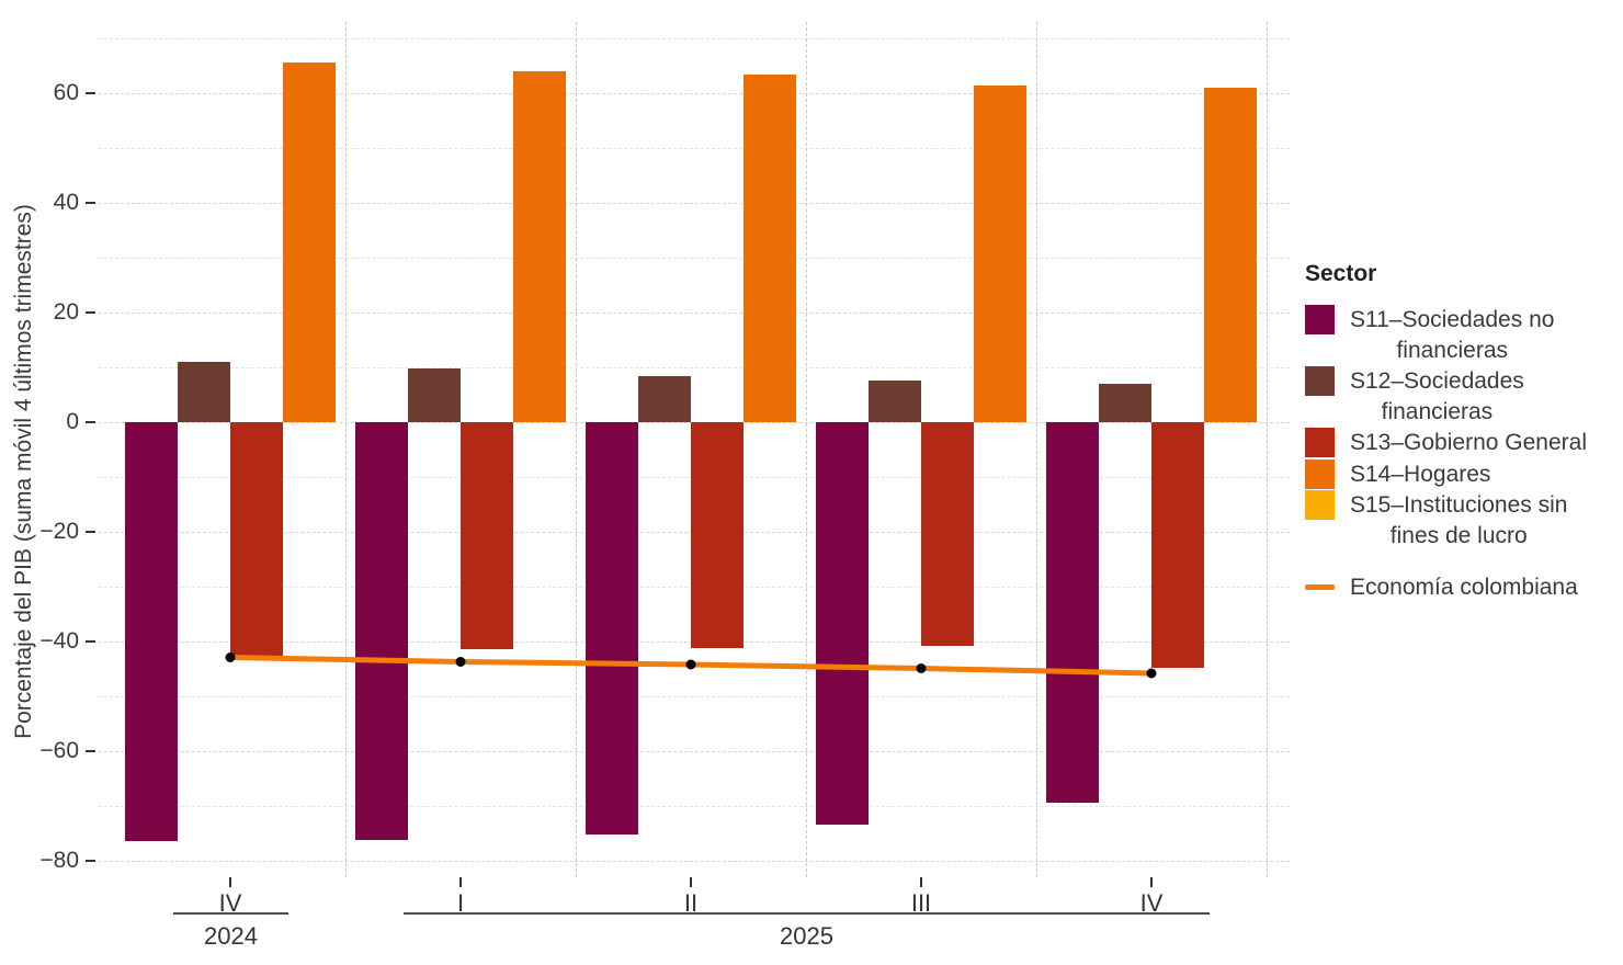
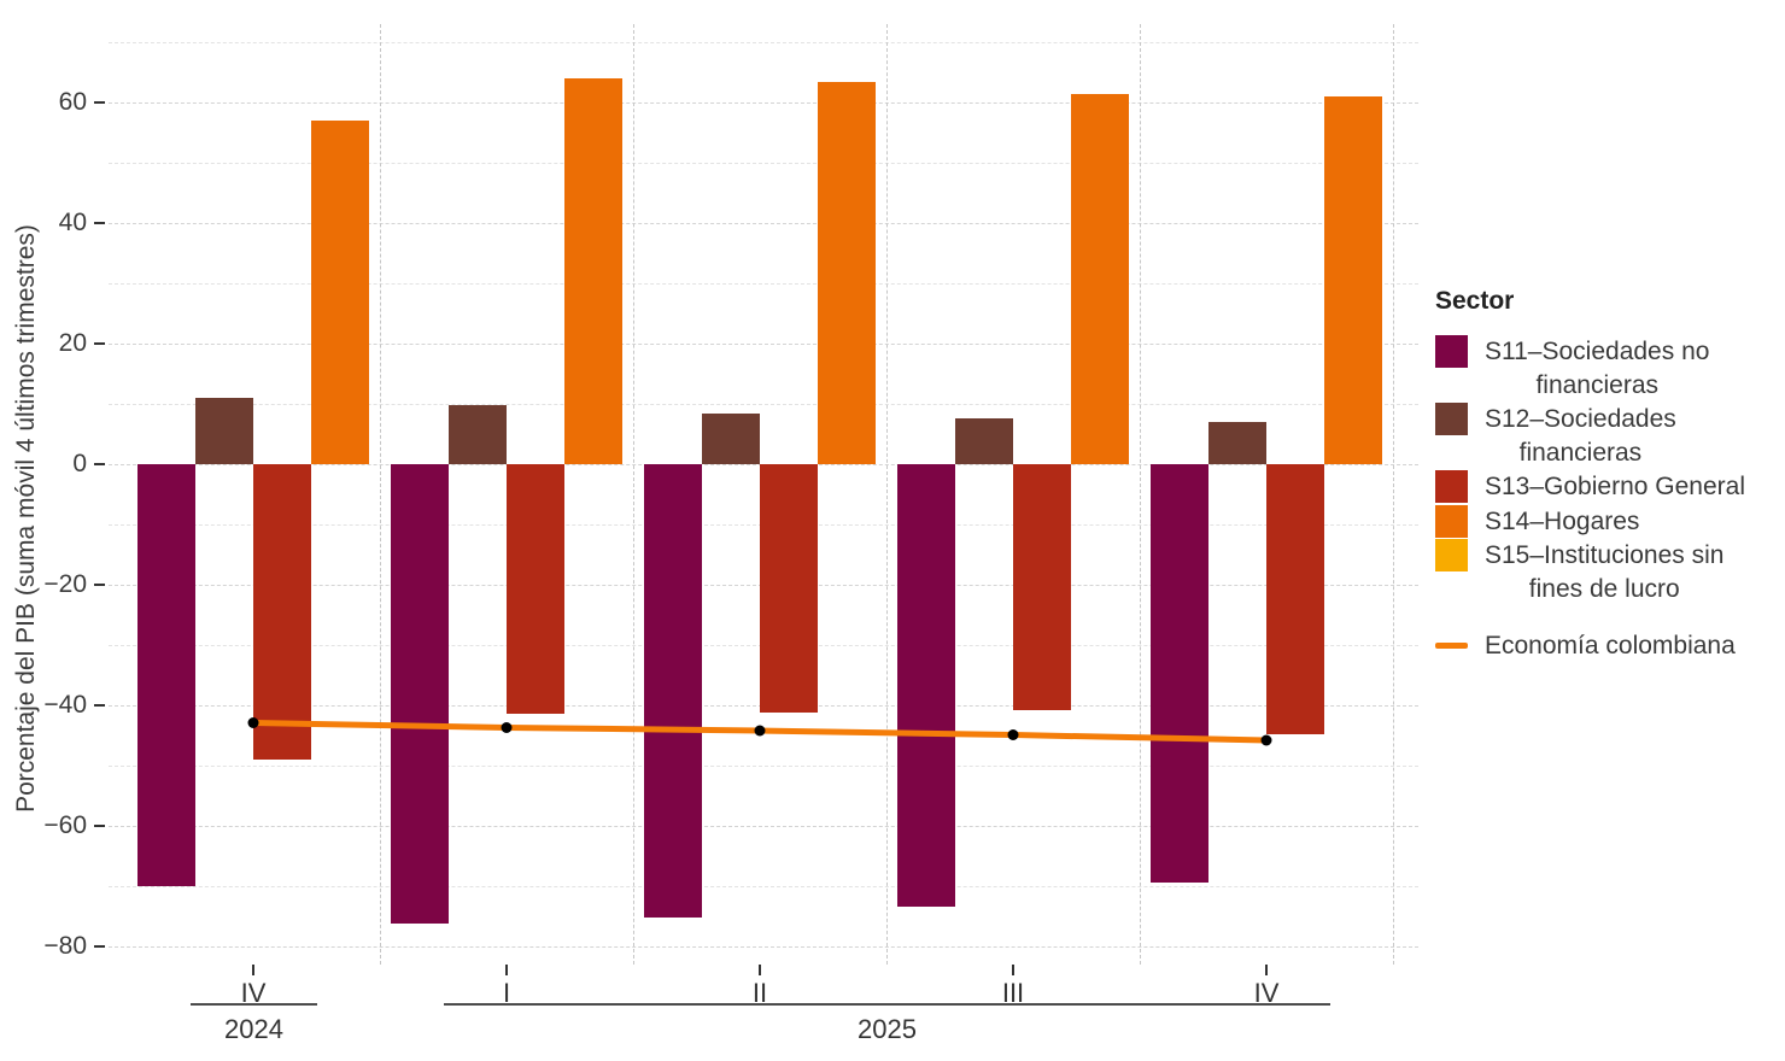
S11–Sociedades no financieras/IV 2024: -76 -> -70
S13–Gobierno General/IV 2024: -43 -> -49
S14–Hogares/IV 2024: 66 -> 57
